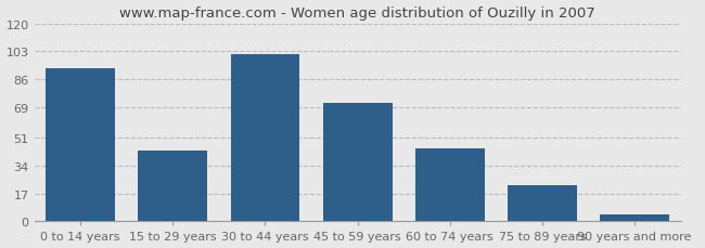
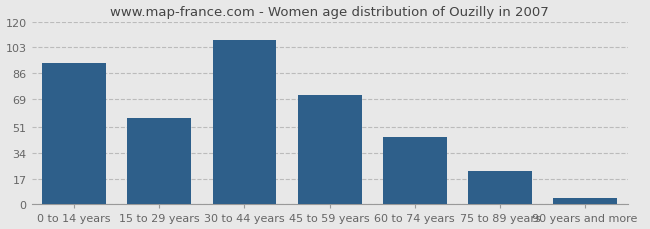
15 to 29 years: 43 -> 57
30 to 44 years: 101 -> 108
